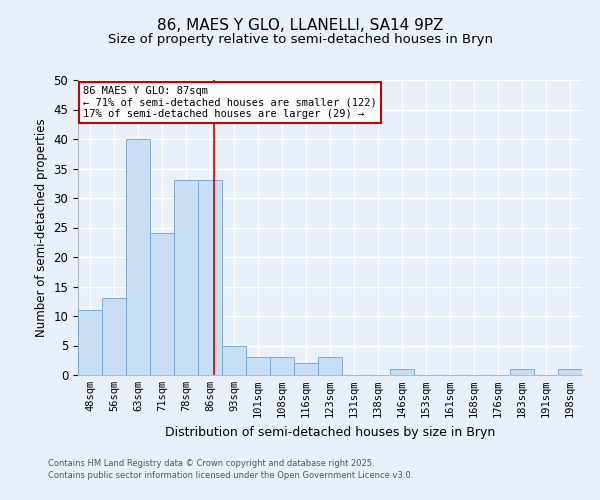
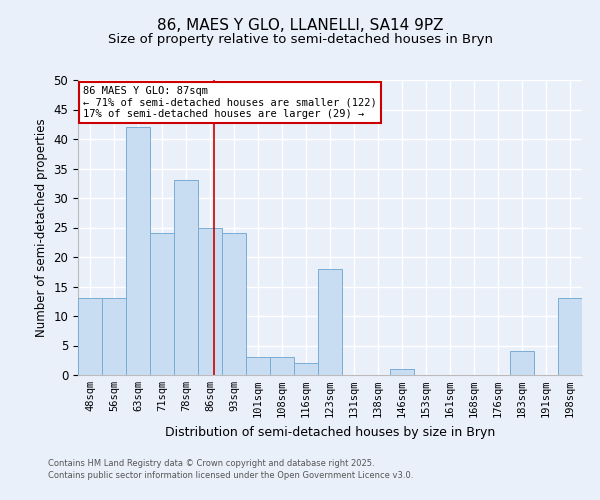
48sqm: 11 -> 13
63sqm: 40 -> 42
86sqm: 33 -> 25
93sqm: 5 -> 24
123sqm: 3 -> 18
183sqm: 1 -> 4
198sqm: 1 -> 13
